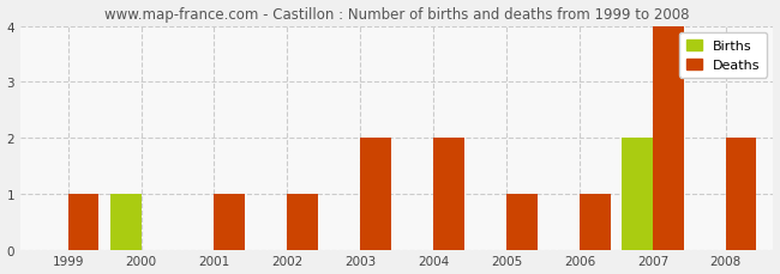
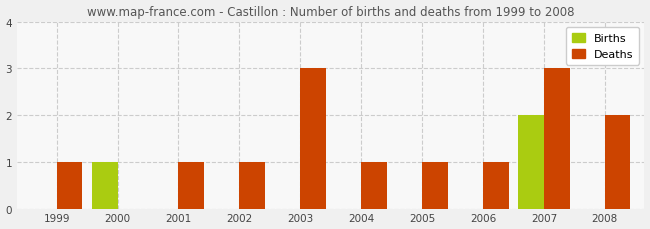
Deaths/2003: 2 -> 3
Deaths/2004: 2 -> 1
Deaths/2007: 4 -> 3
